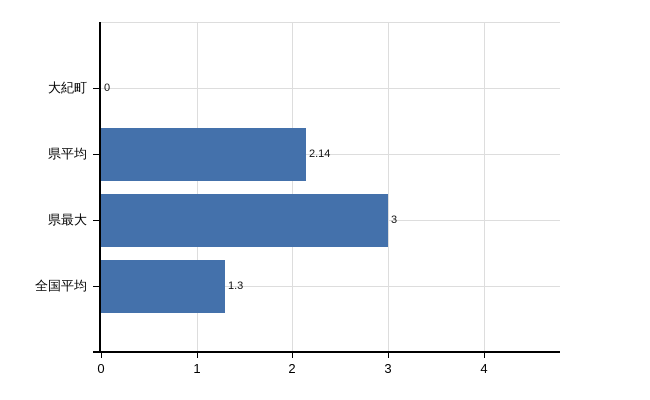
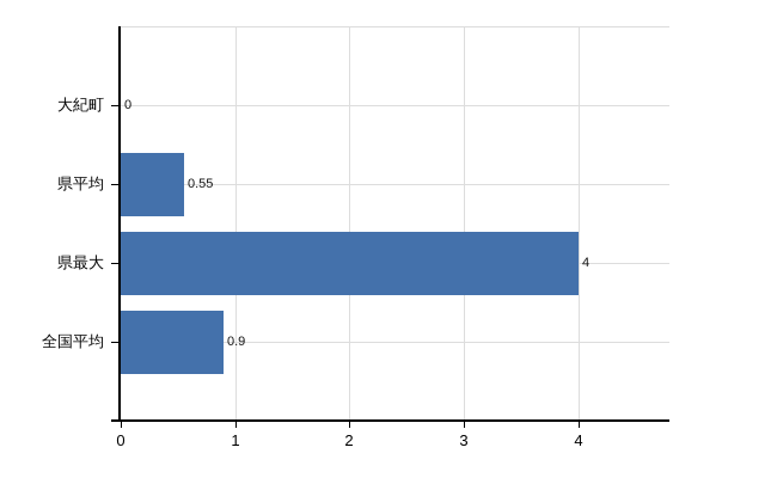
県平均: 2.14 -> 0.55
県最大: 3 -> 4
全国平均: 1.3 -> 0.9
